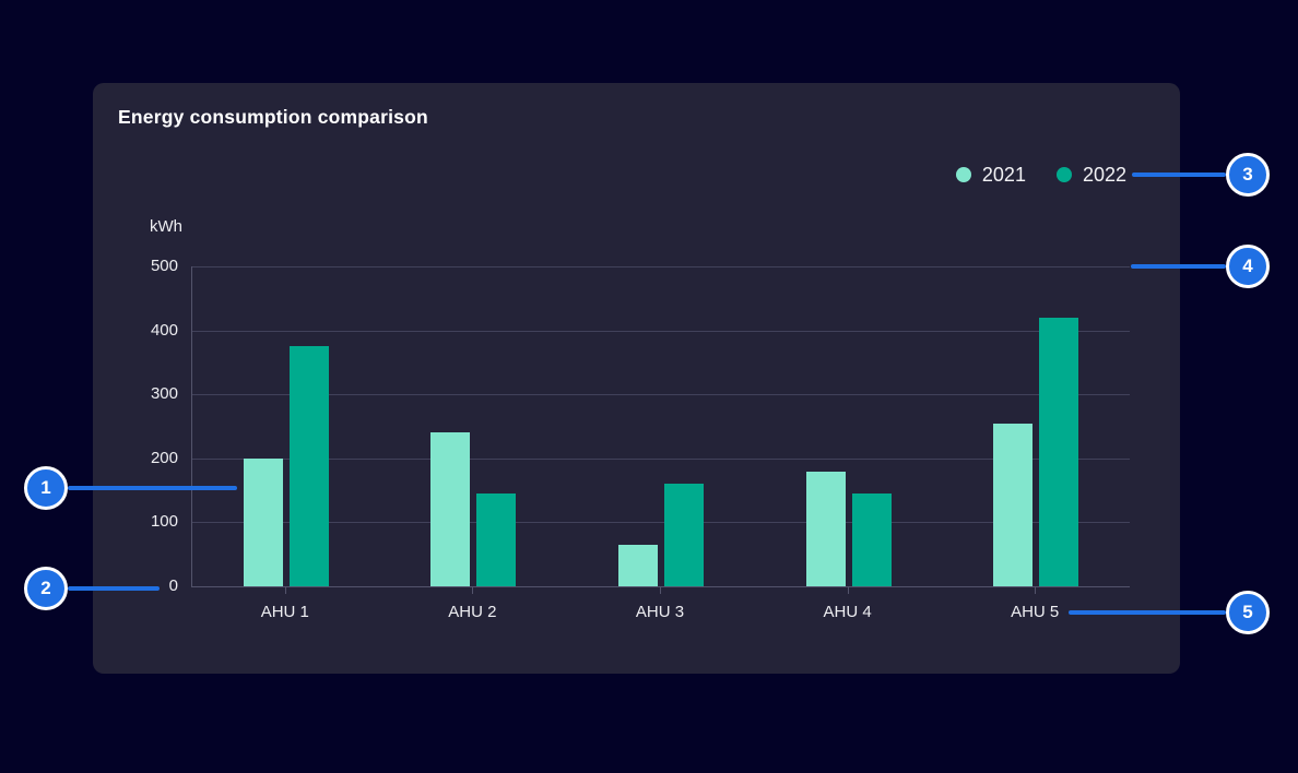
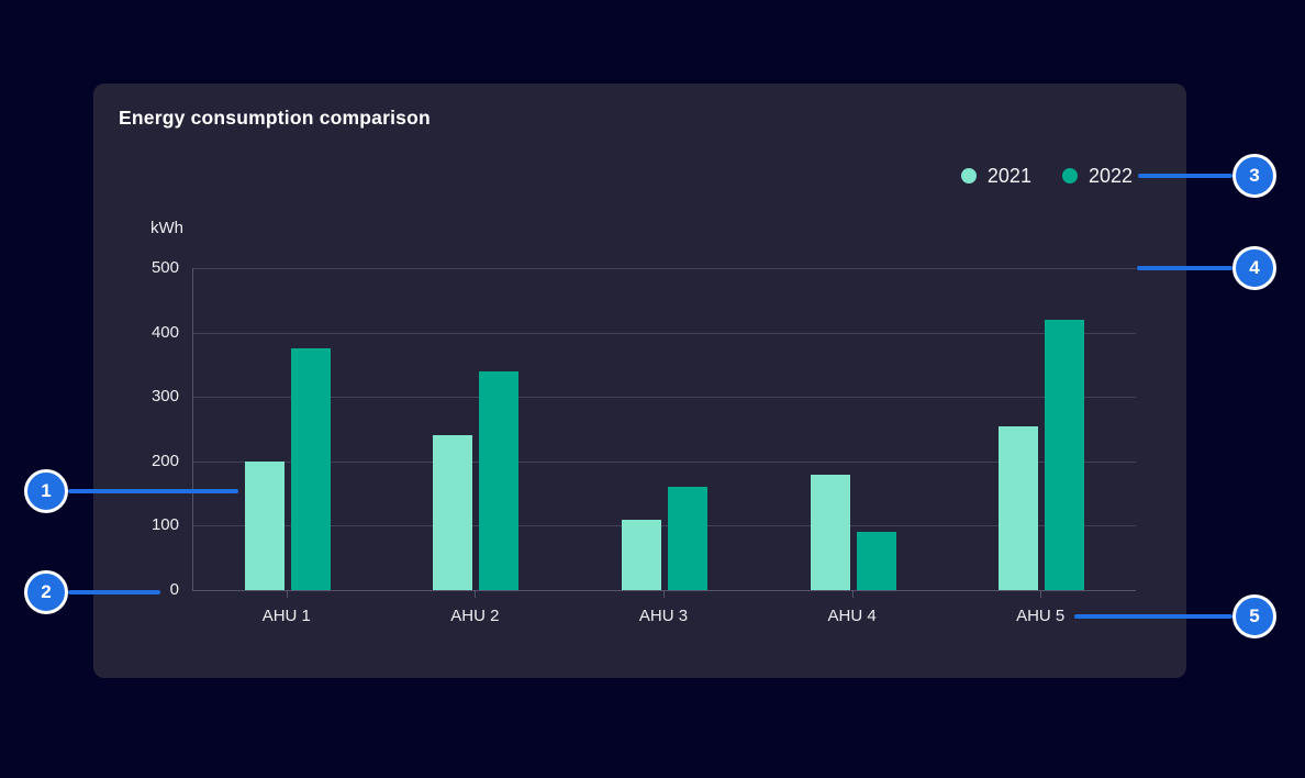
2022/AHU 2: 140 -> 340
2021/AHU 3: 60 -> 110
2022/AHU 4: 140 -> 90
